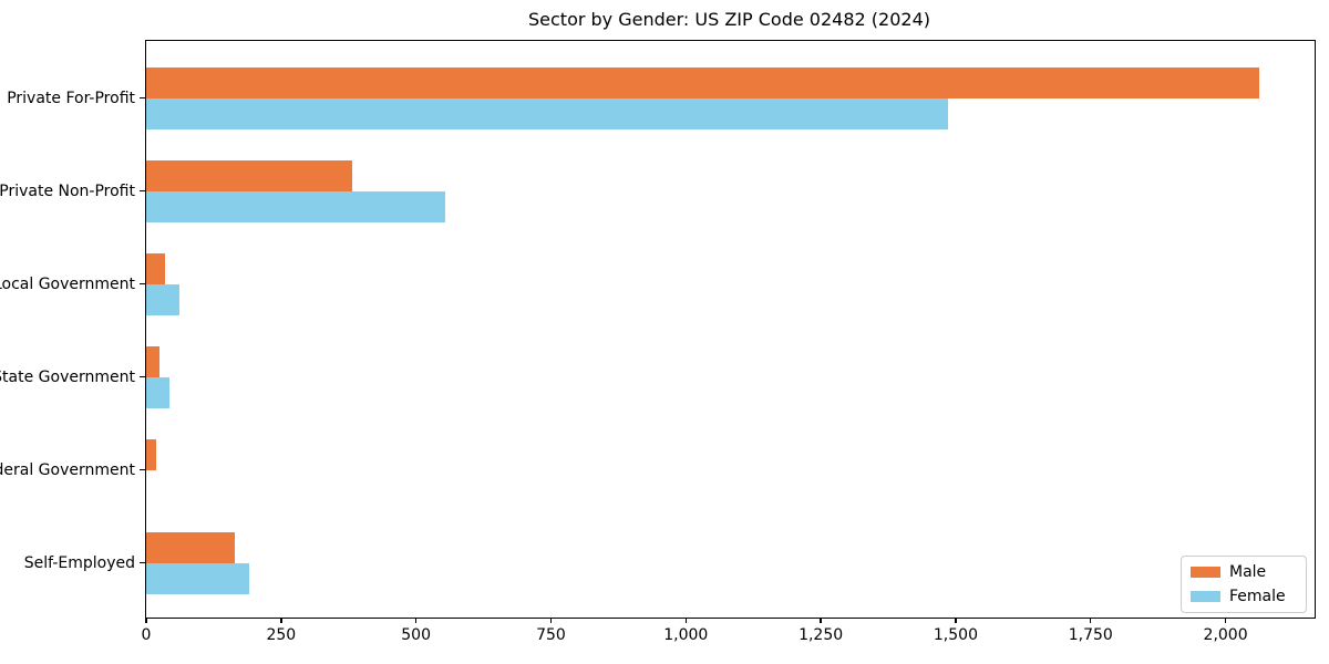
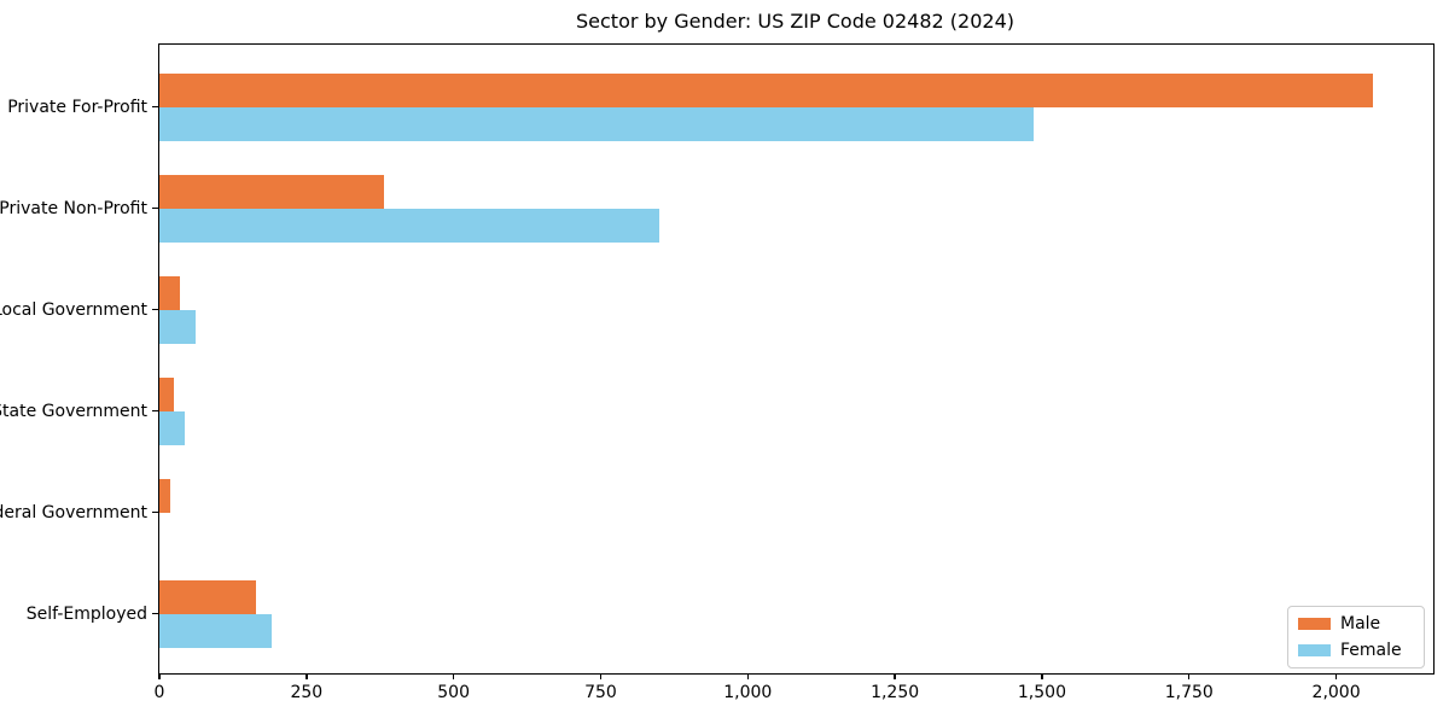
Female/Private Non-Profit: 550 -> 850
